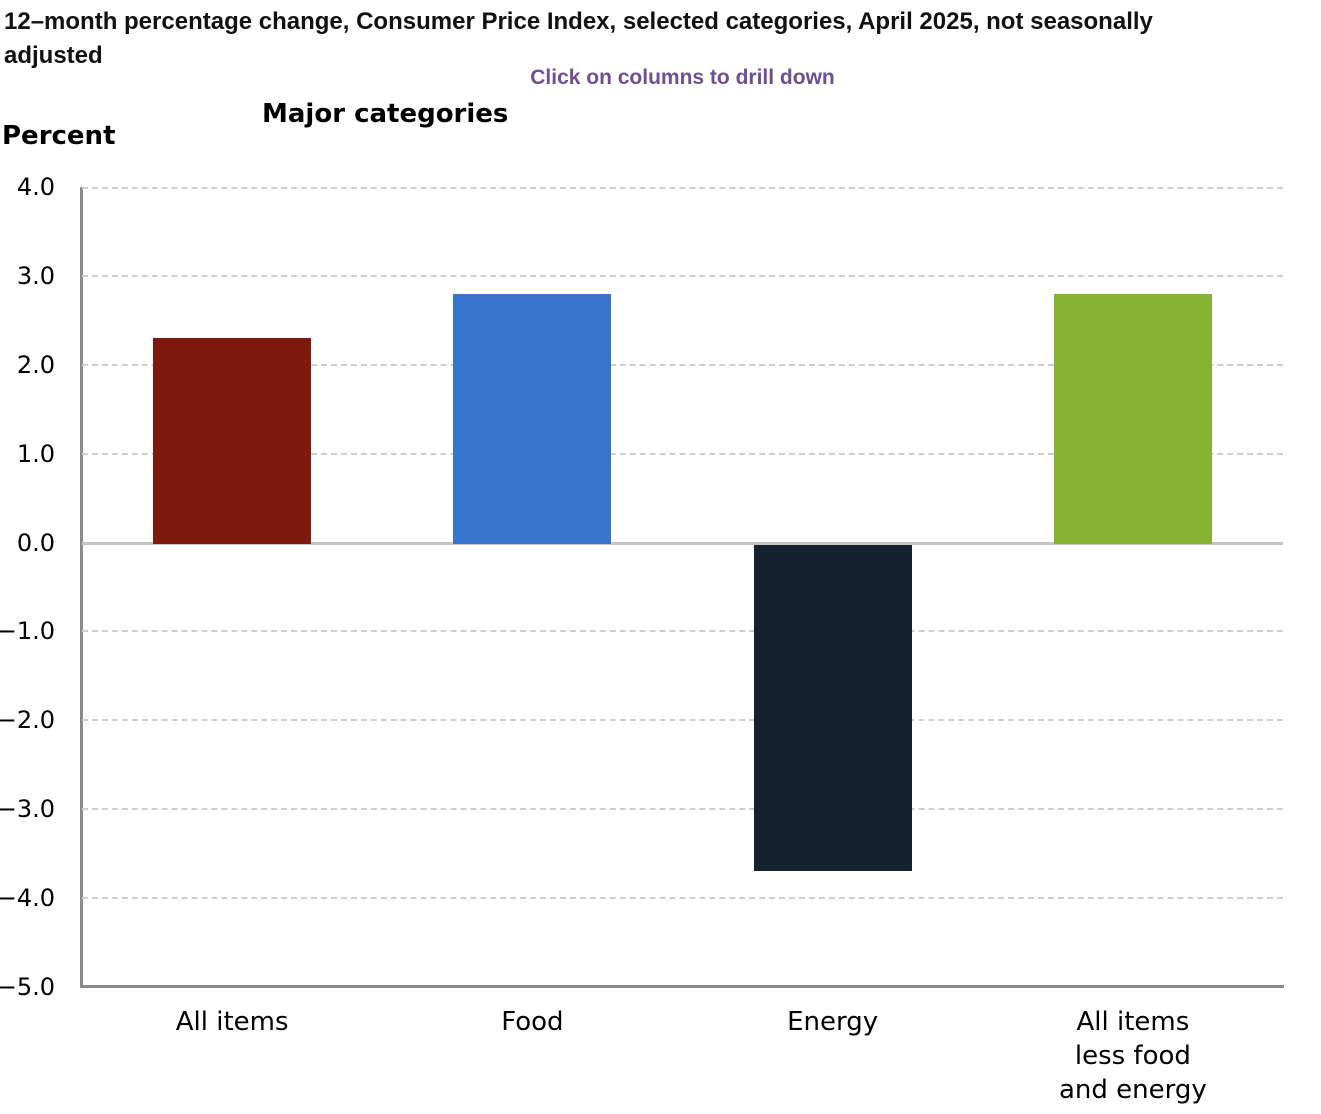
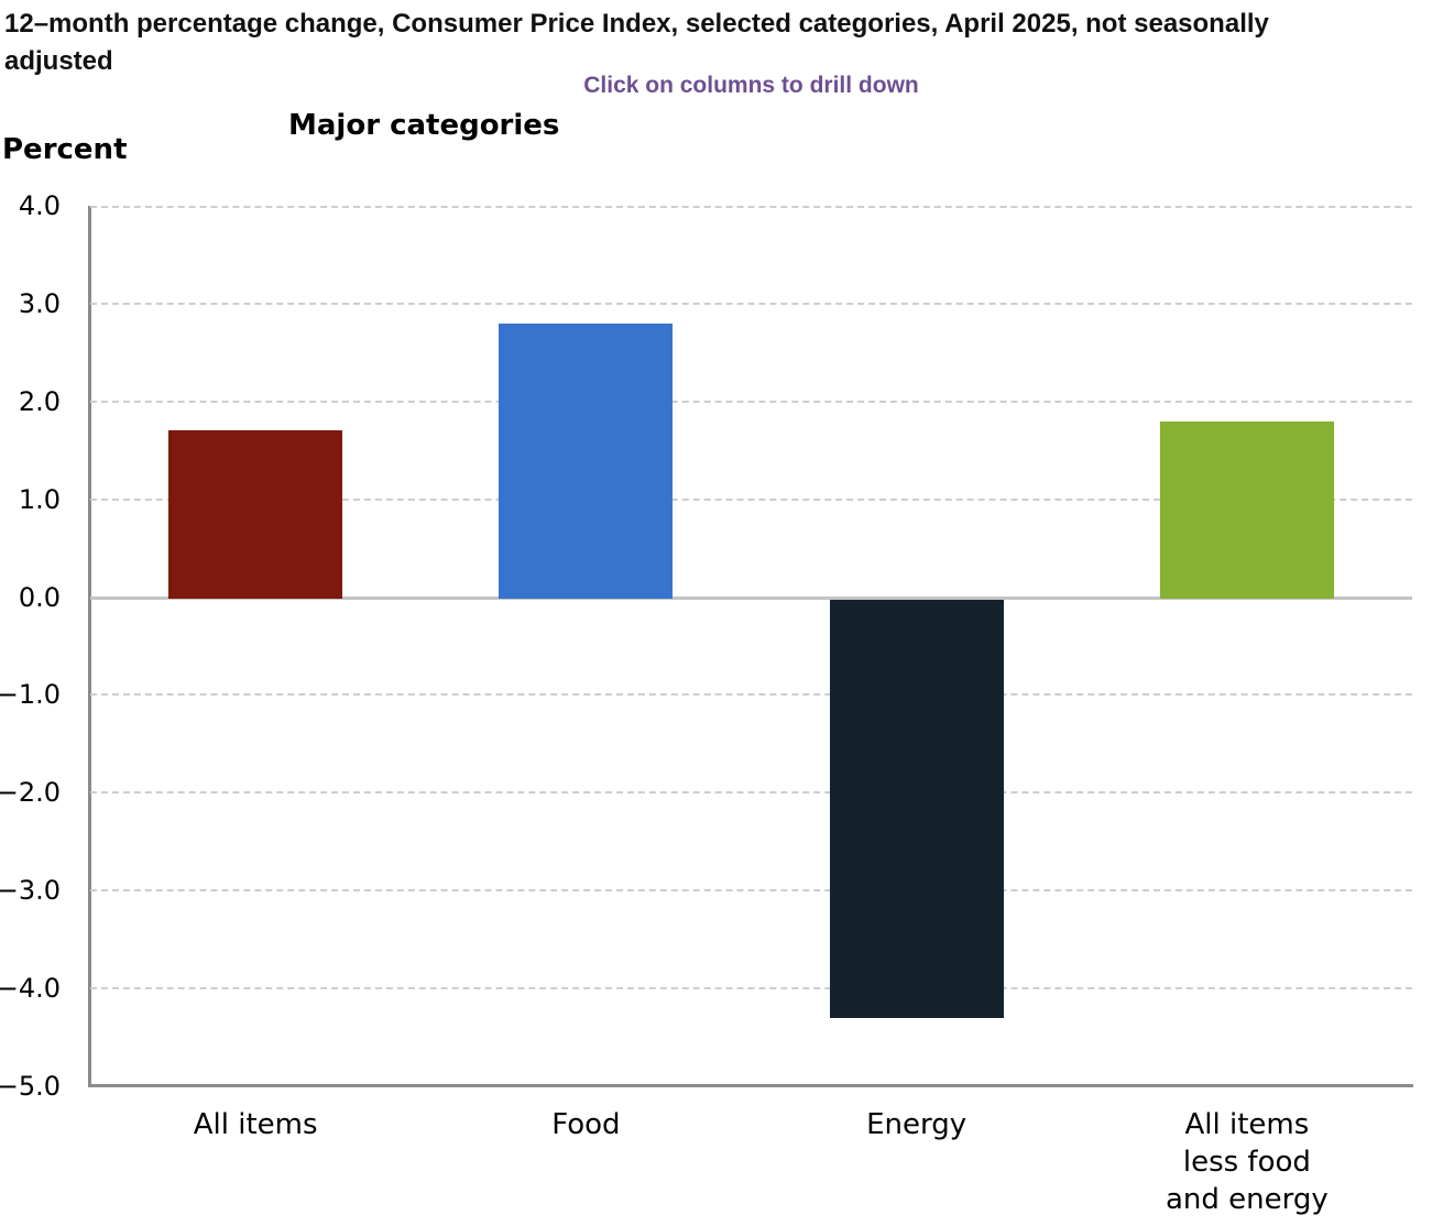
All items: 2.3 -> 1.7
Energy: -3.7 -> -4.3
All items less food and energy: 2.8 -> 1.8
